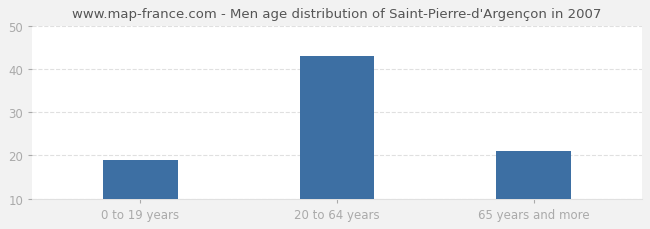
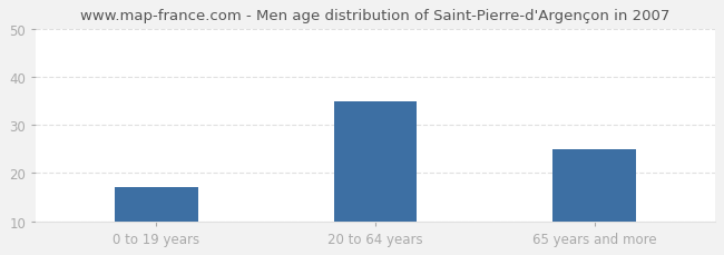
0 to 19 years: 19 -> 17
20 to 64 years: 43 -> 35
65 years and more: 21 -> 25
